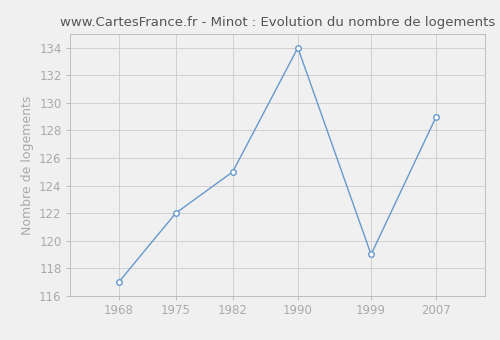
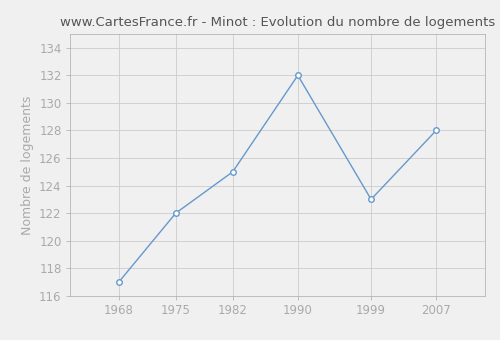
1990: 134 -> 132
1999: 119 -> 123
2007: 129 -> 128
